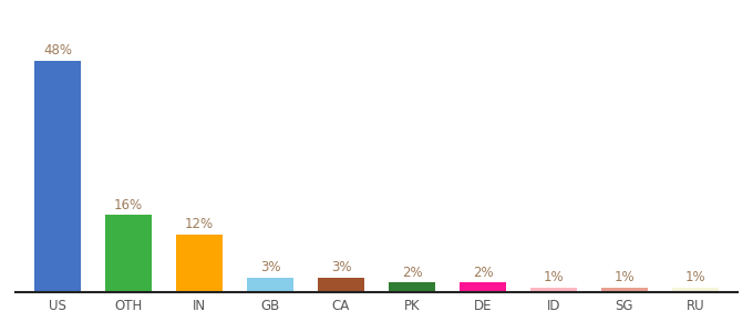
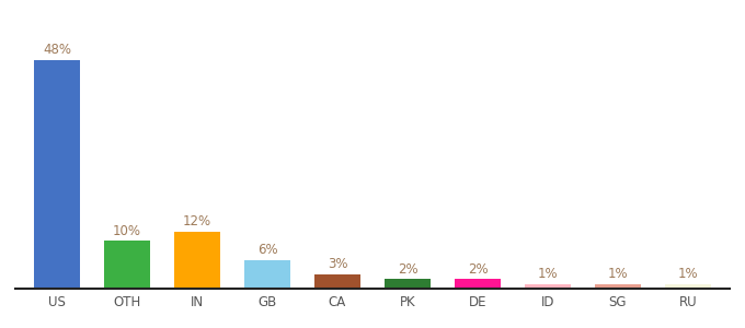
OTH: 16% -> 10%
GB: 3% -> 6%
